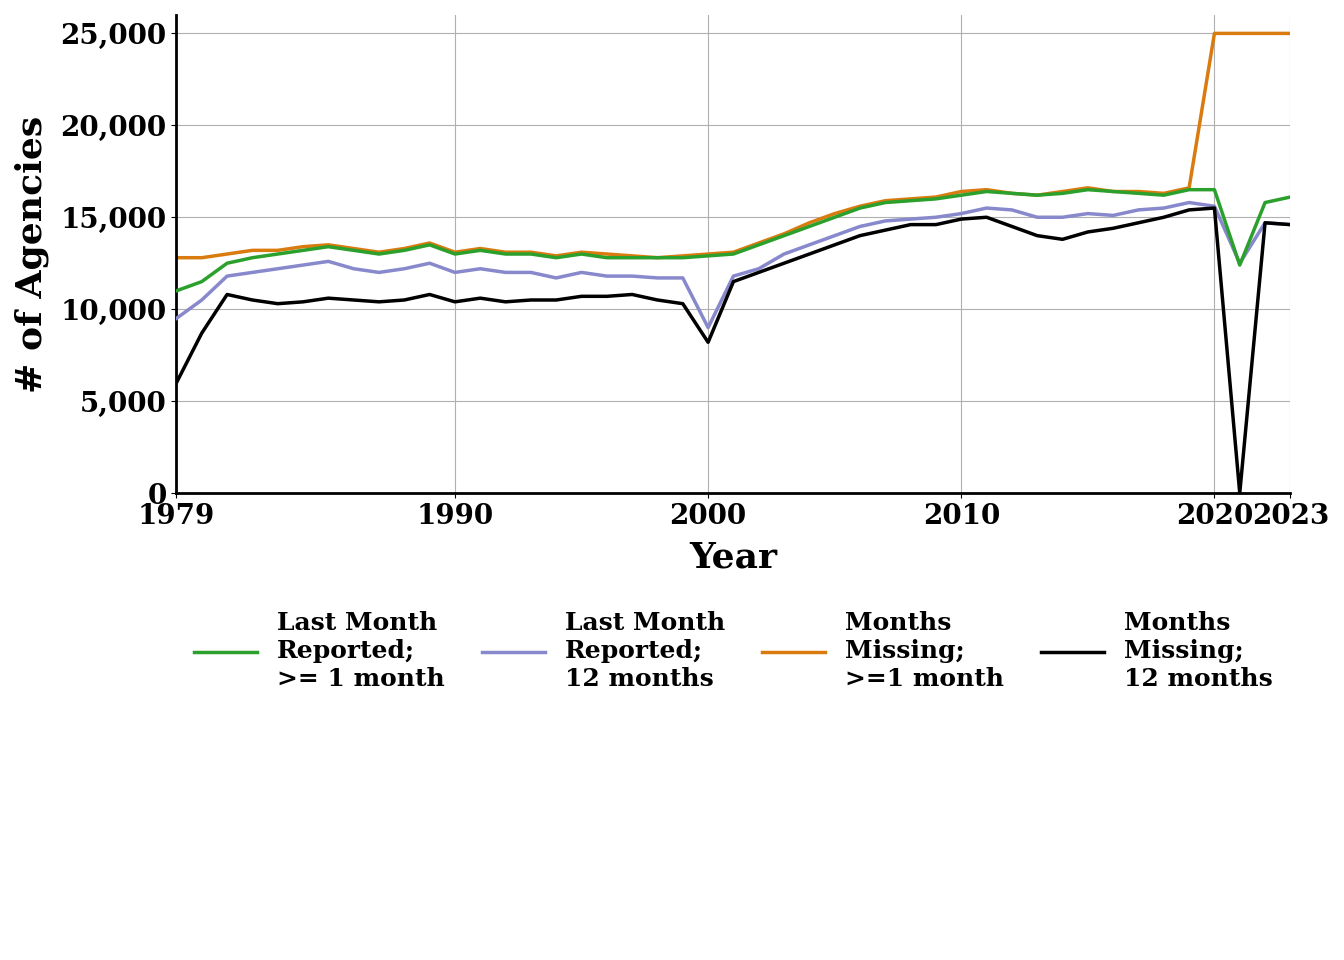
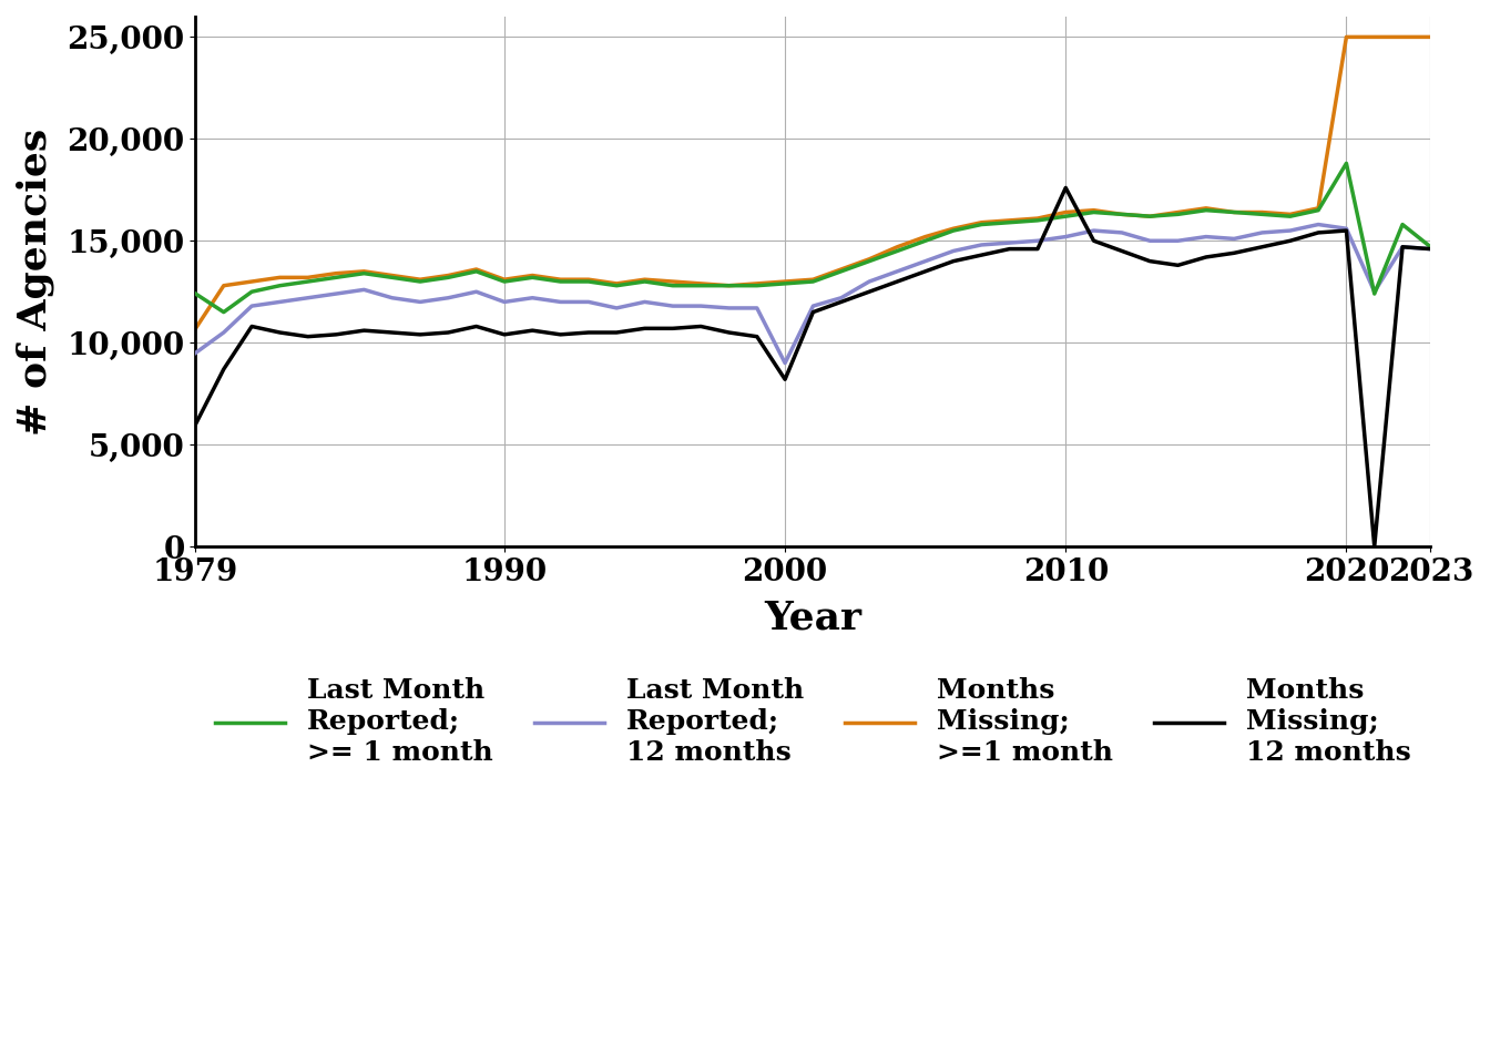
Last Month Reported; >= 1 month/1979: 11,000 -> 12,400
Months Missing; >=1 month/1979: 12,800 -> 10,700
Months Missing; 12 months/2010: 14,900 -> 17,600
Last Month Reported; >= 1 month/2020: 16,500 -> 18,800
Last Month Reported; >= 1 month/2023: 16,100 -> 14,700
